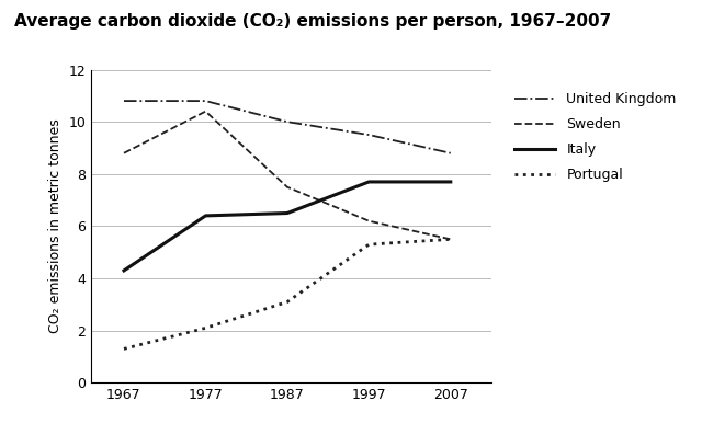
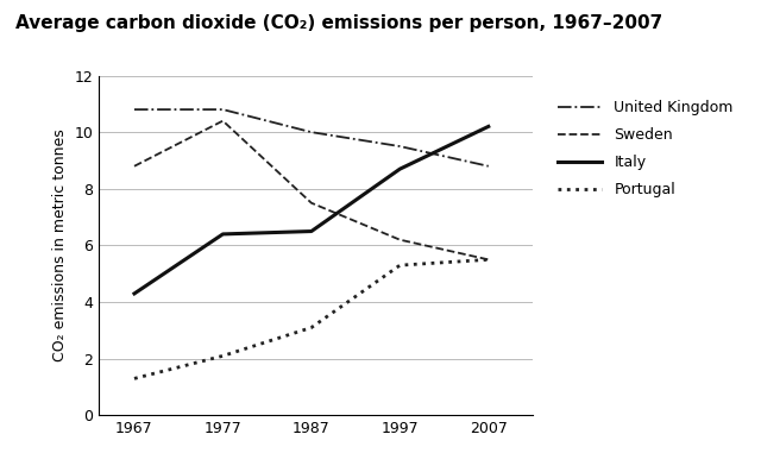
Italy/1997: 7.7 -> 8.7
Italy/2007: 7.7 -> 10.2
